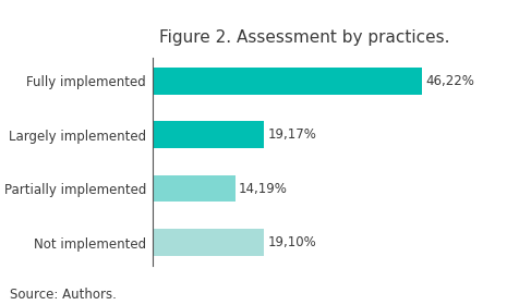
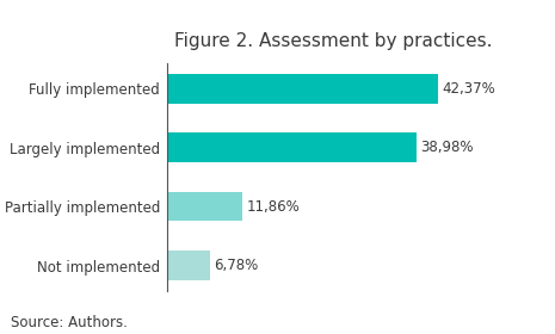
Fully implemented: 46,22% -> 42,37%
Largely implemented: 19,17% -> 38,98%
Partially implemented: 14,19% -> 11,86%
Not implemented: 19,10% -> 6,78%
